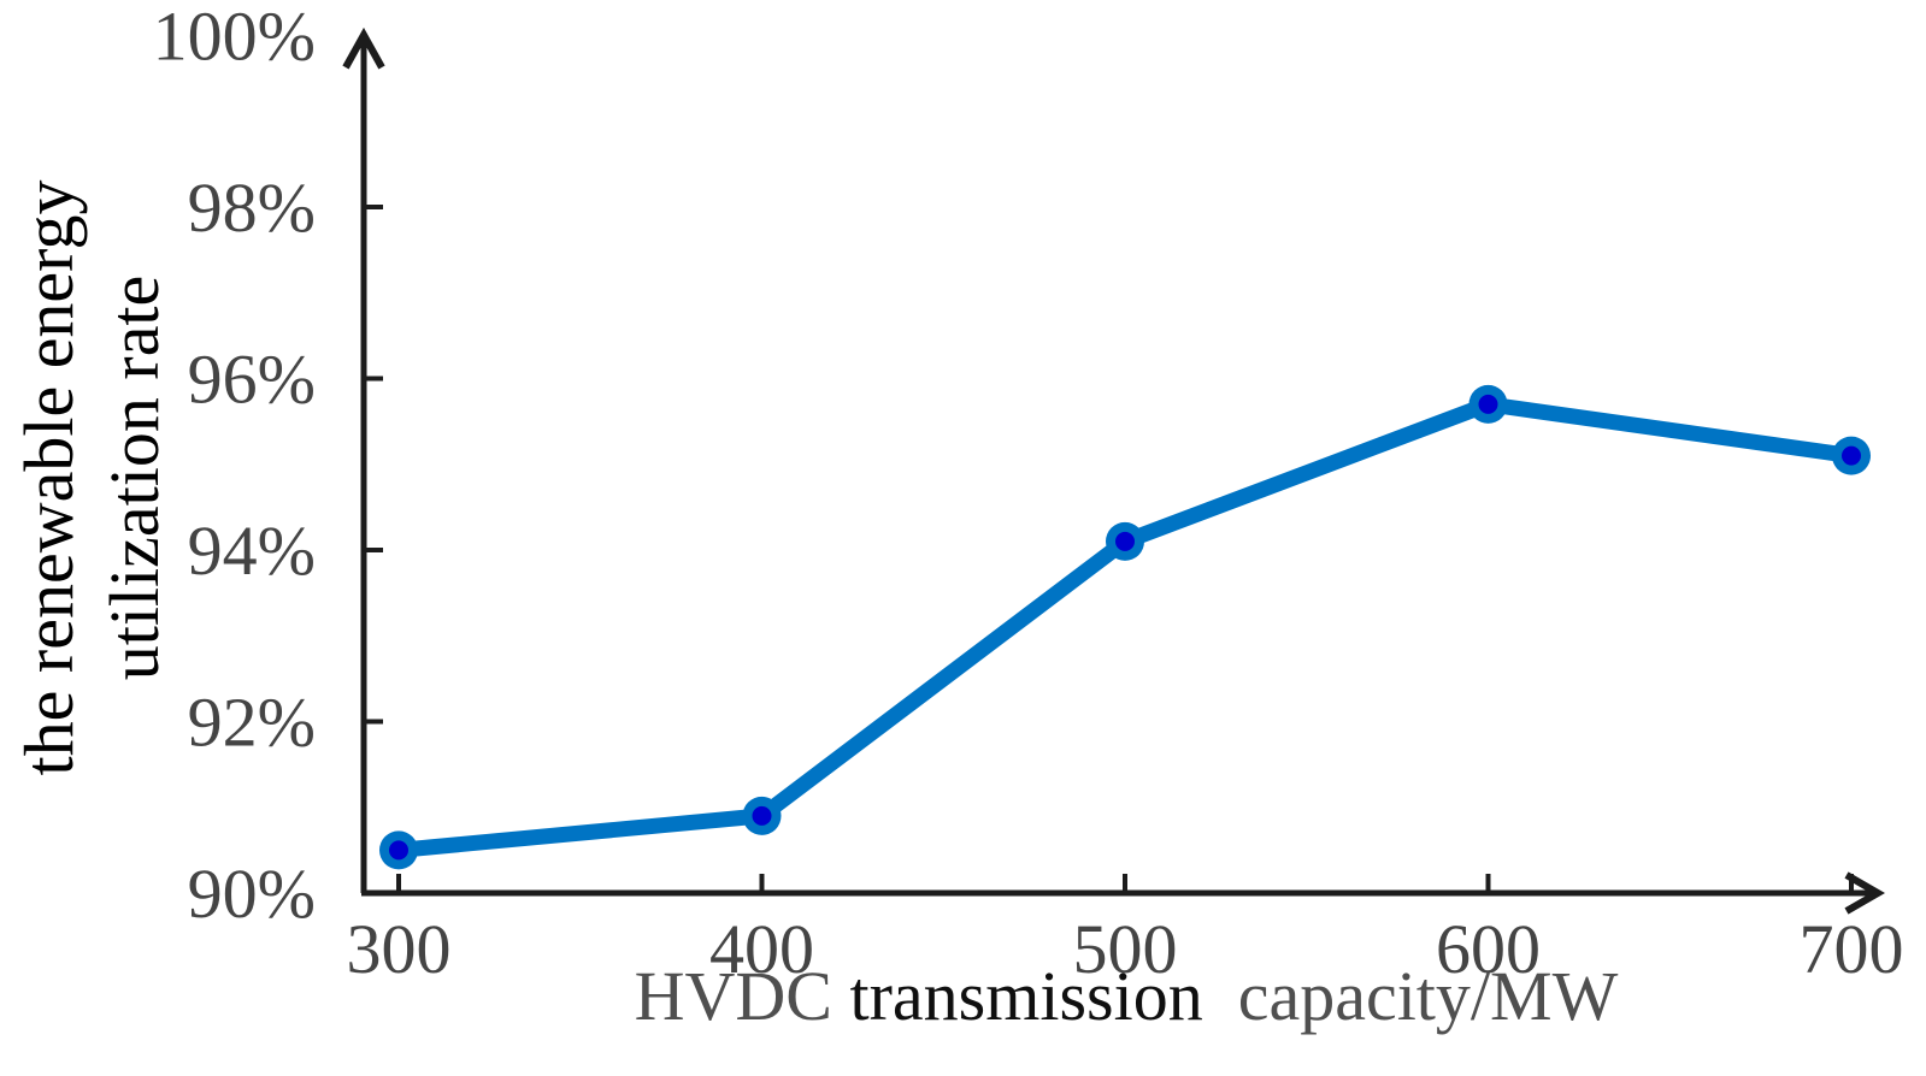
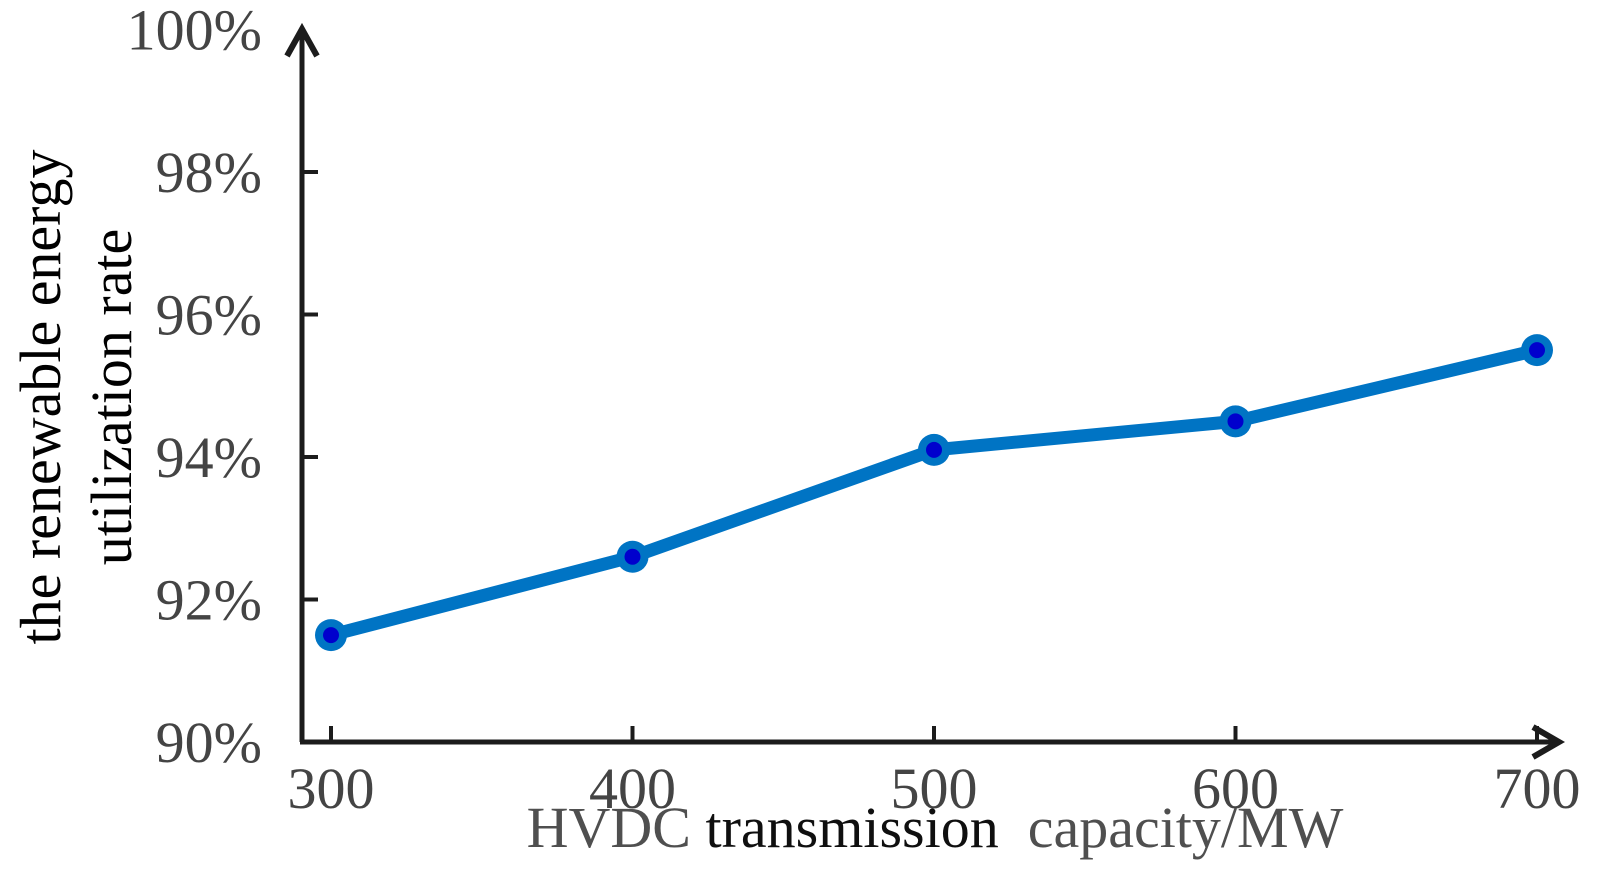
300: 90.5% -> 91.5%
400: 90.9% -> 92.6%
600: 95.7% -> 94.5%
700: 95.1% -> 95.5%
